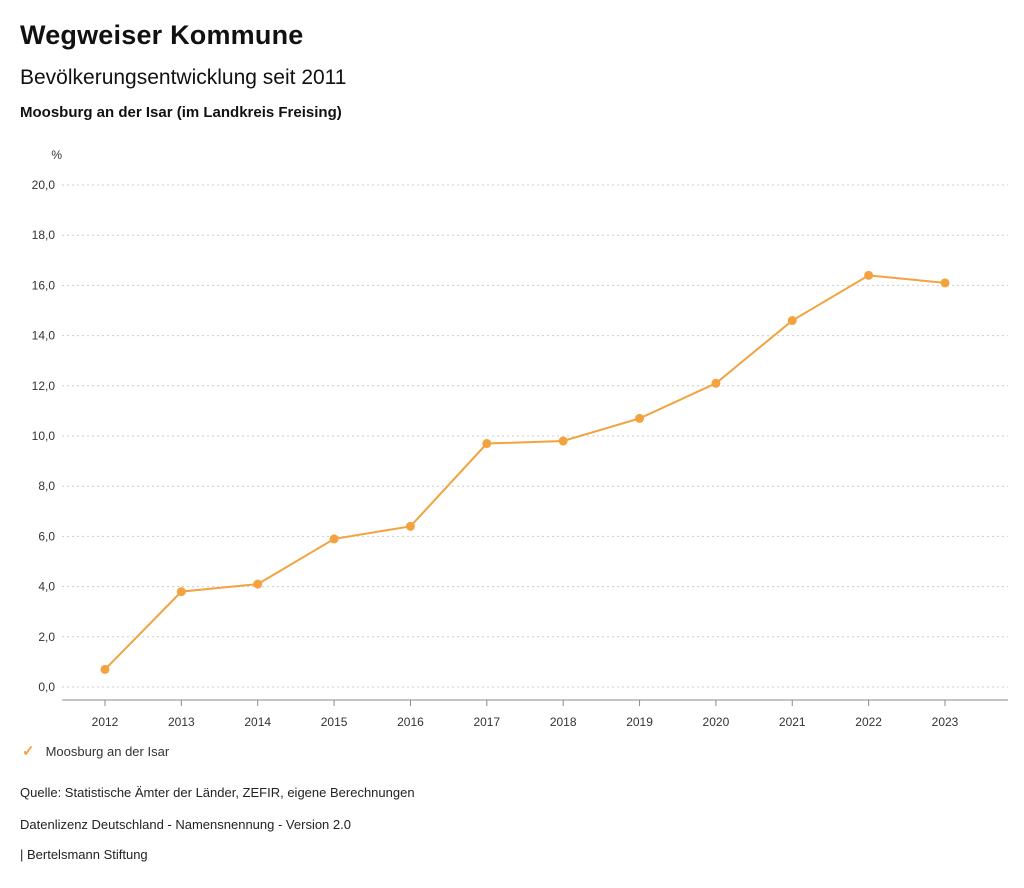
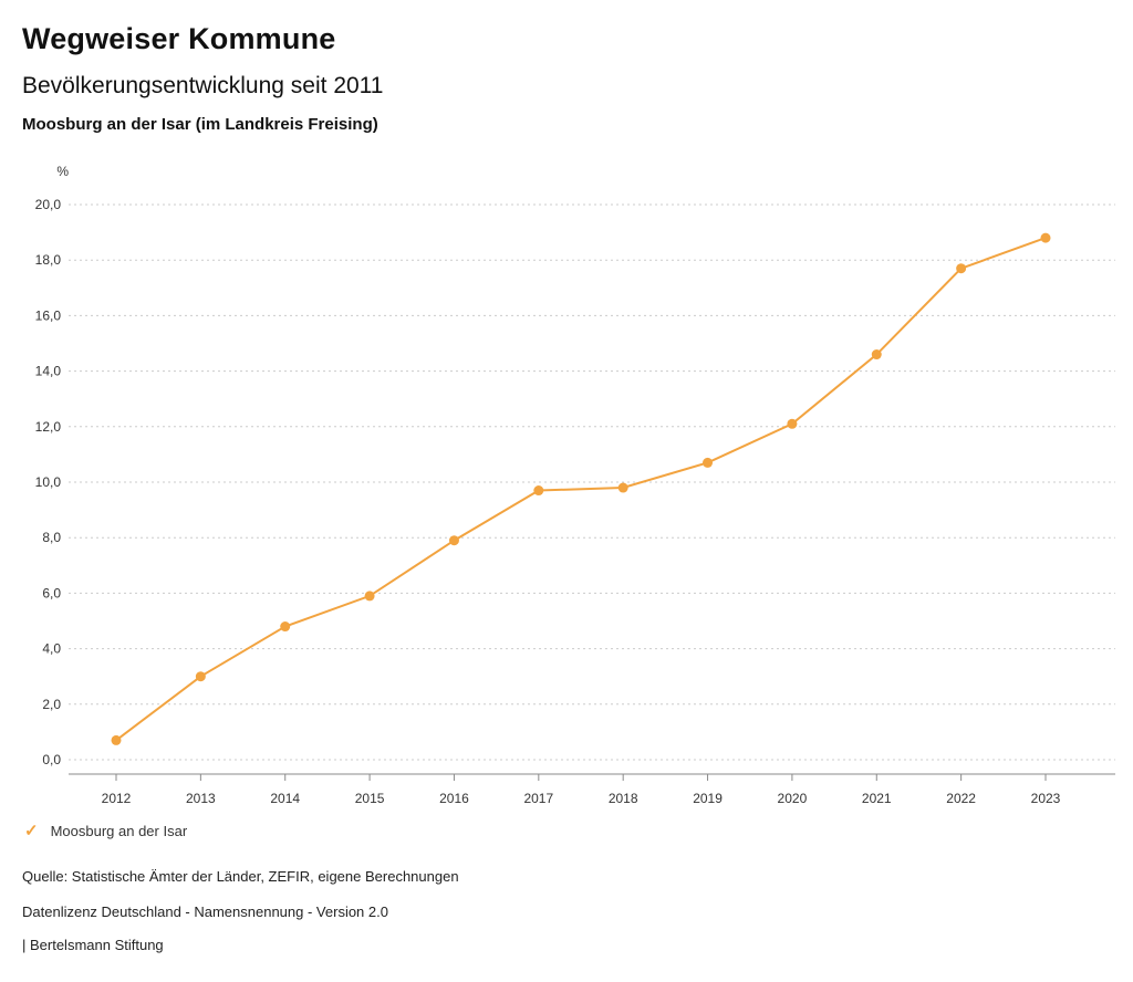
2013: 3,8 -> 3,0
2014: 4,1 -> 4,8
2016: 6,4 -> 7,9
2022: 16,4 -> 17,7
2023: 16,1 -> 18,8
